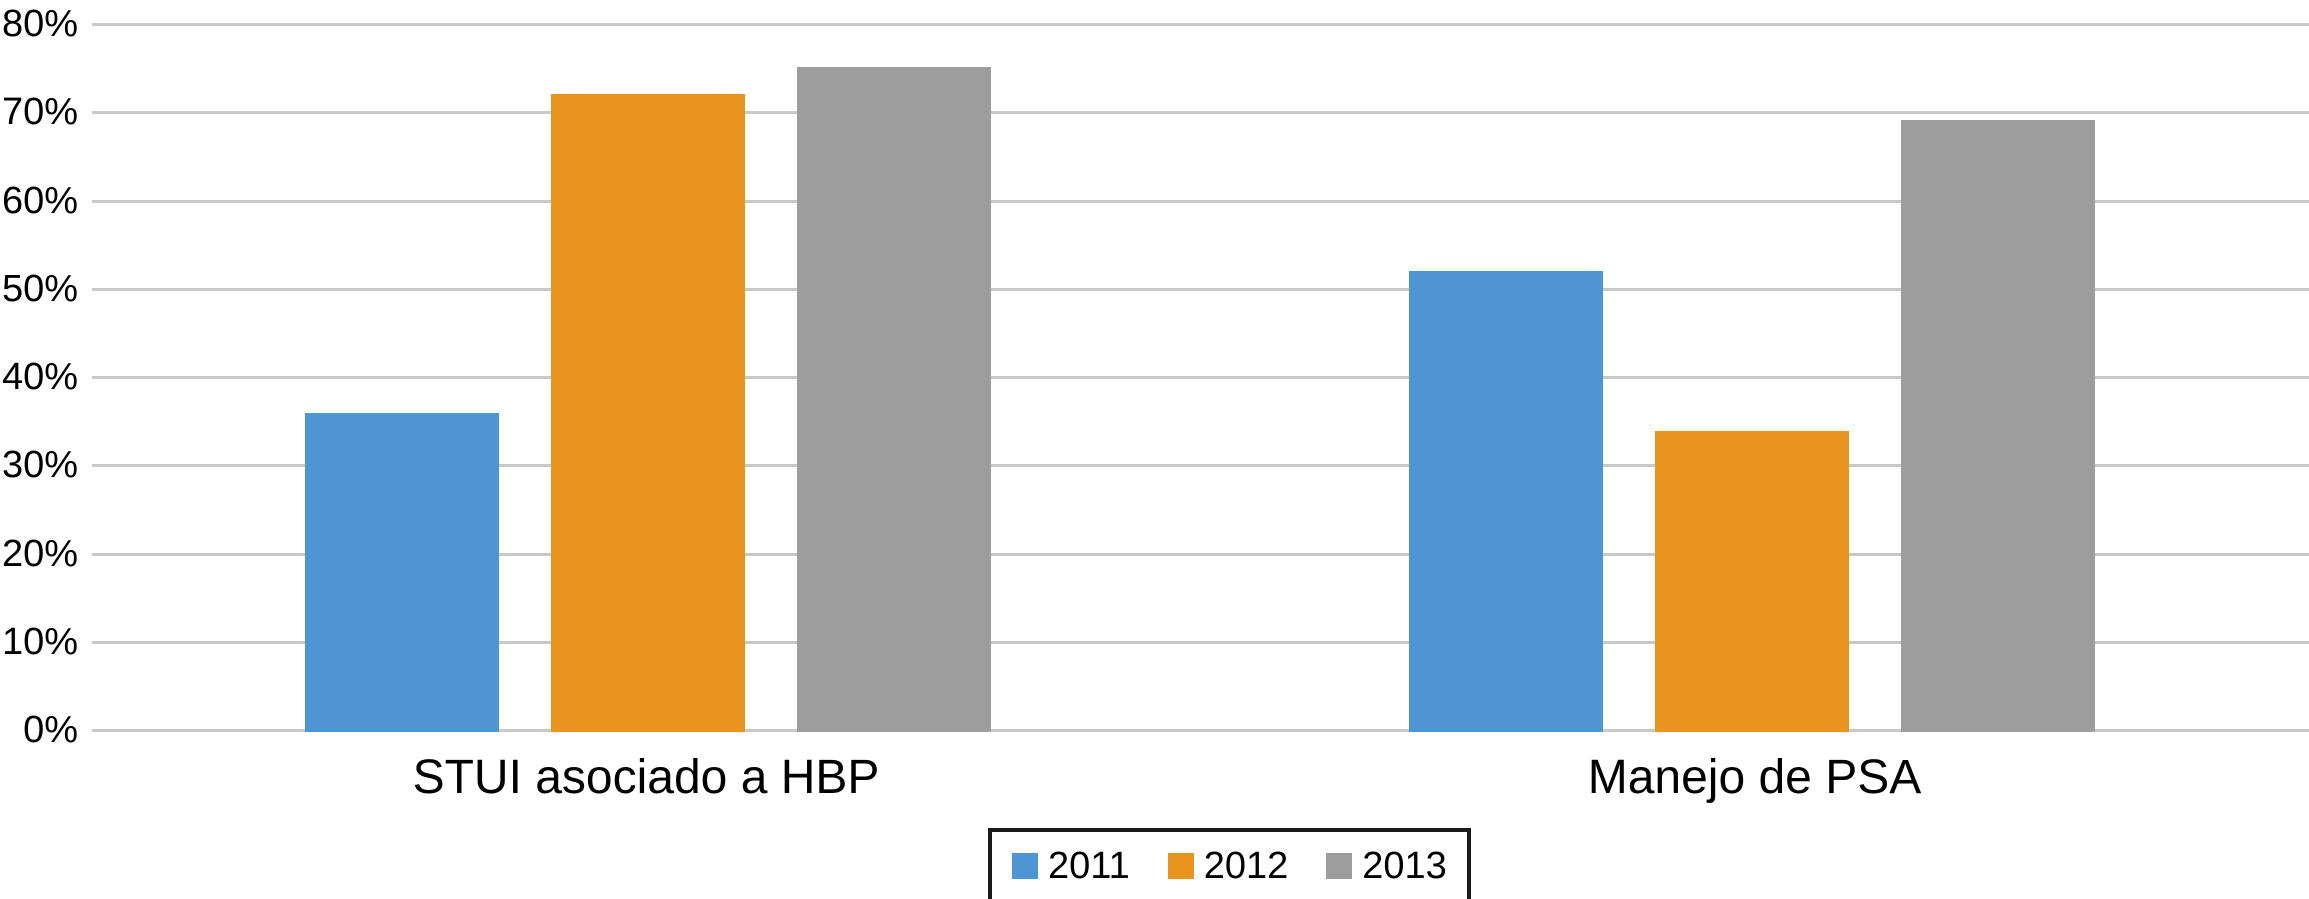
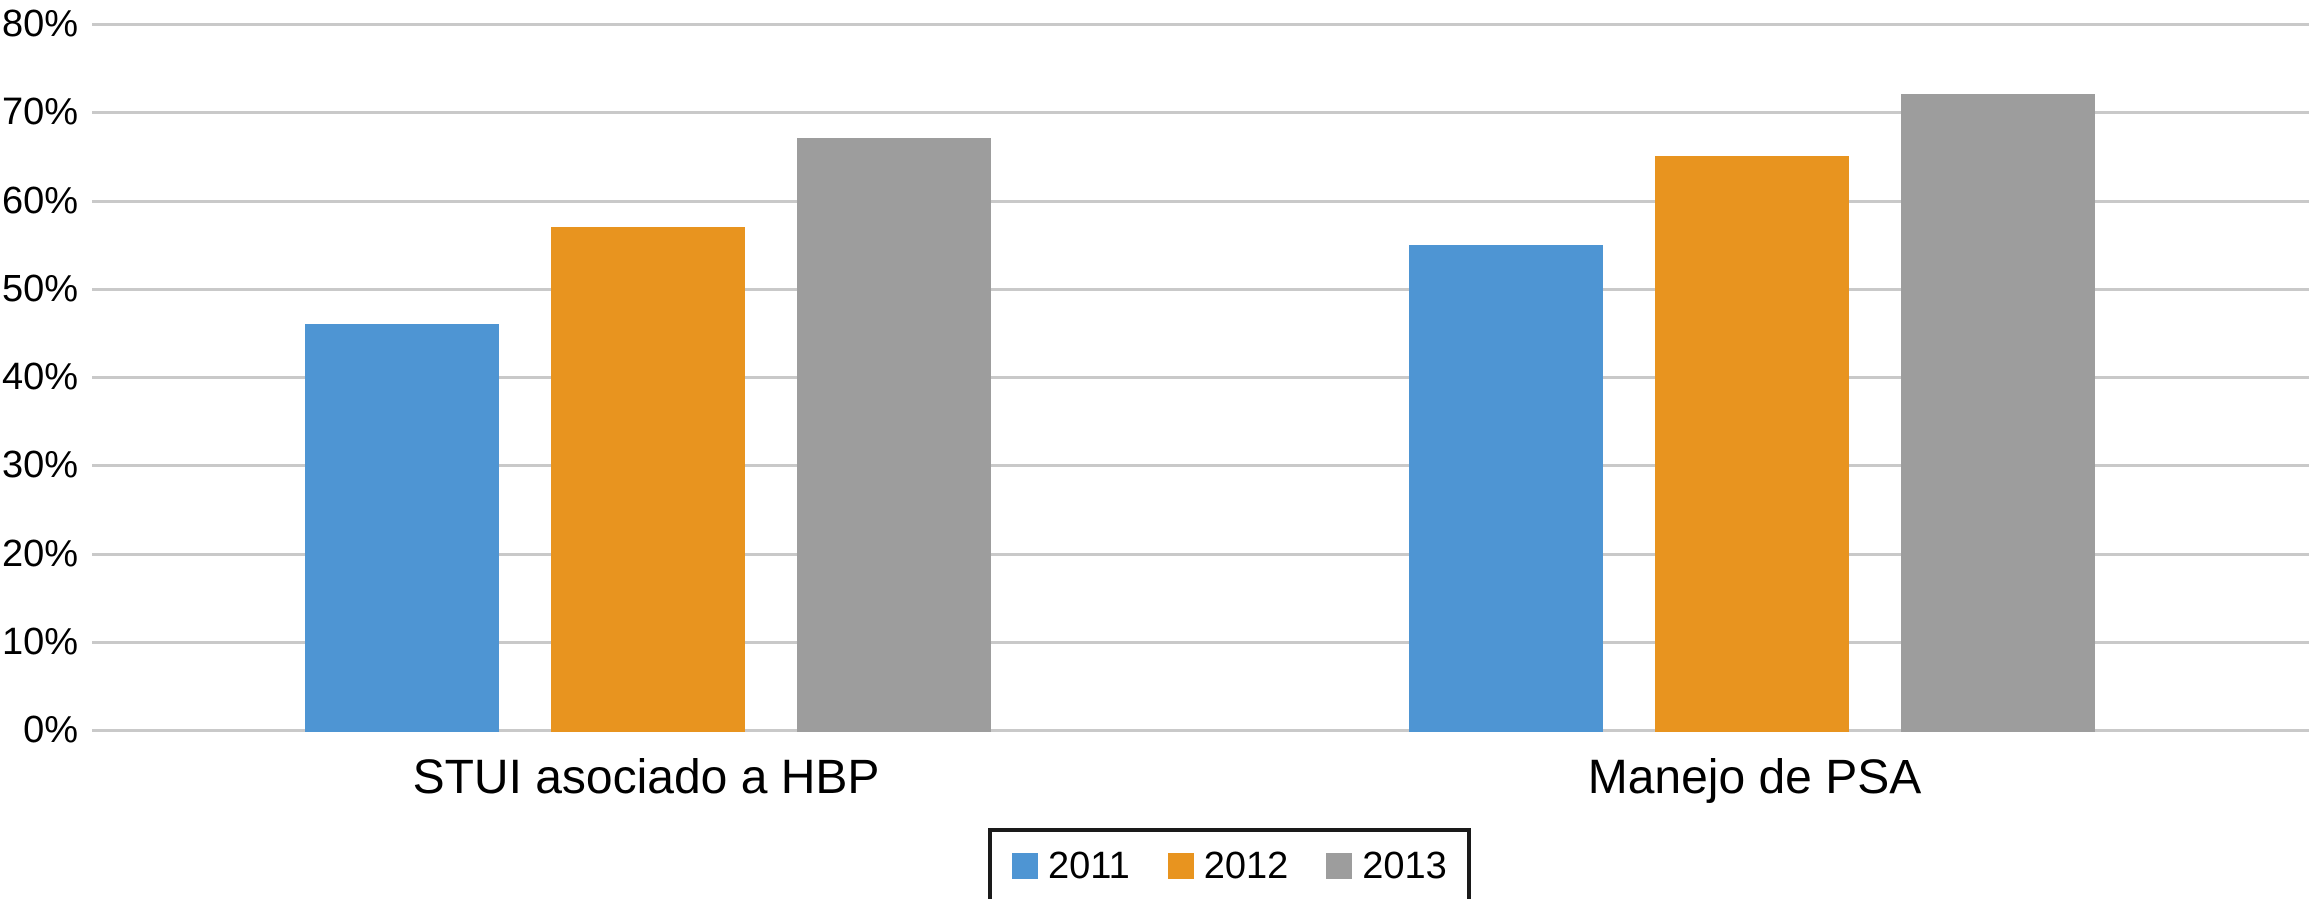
2011/STUI asociado a HBP: 36% -> 46%
2012/STUI asociado a HBP: 72% -> 57%
2013/STUI asociado a HBP: 75% -> 67%
2011/Manejo de PSA: 52% -> 55%
2012/Manejo de PSA: 34% -> 65%
2013/Manejo de PSA: 69% -> 72%
